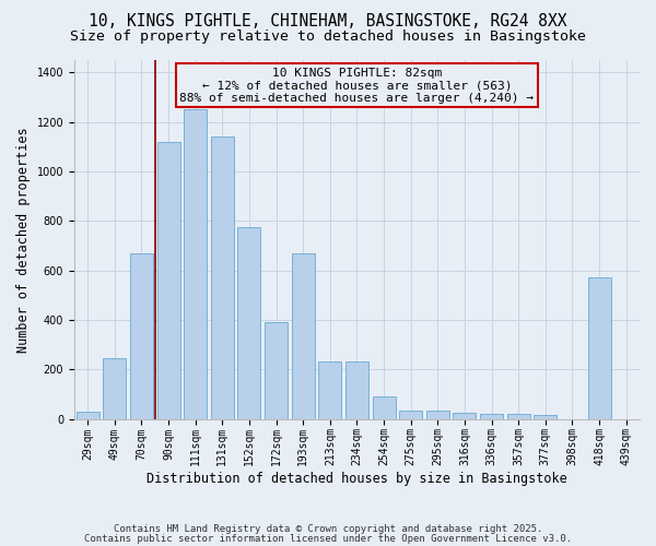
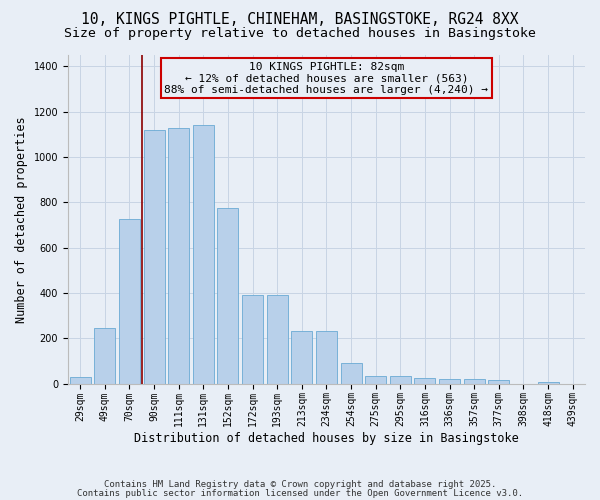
70sqm: 670 -> 725
111sqm: 1250 -> 1130
193sqm: 670 -> 390
418sqm: 570 -> 8
